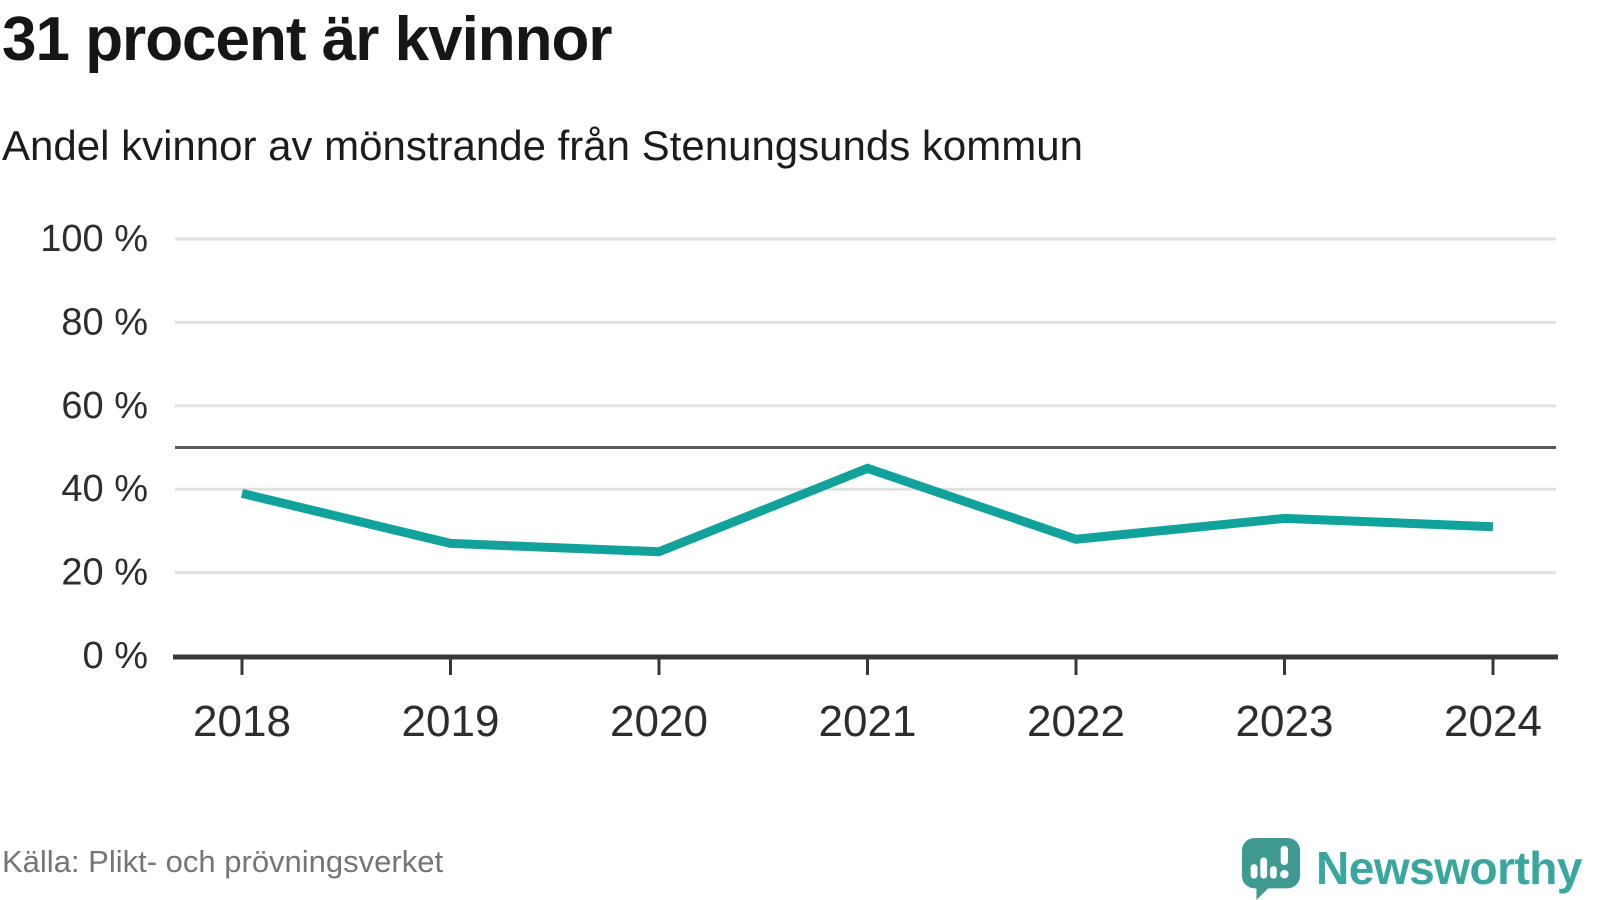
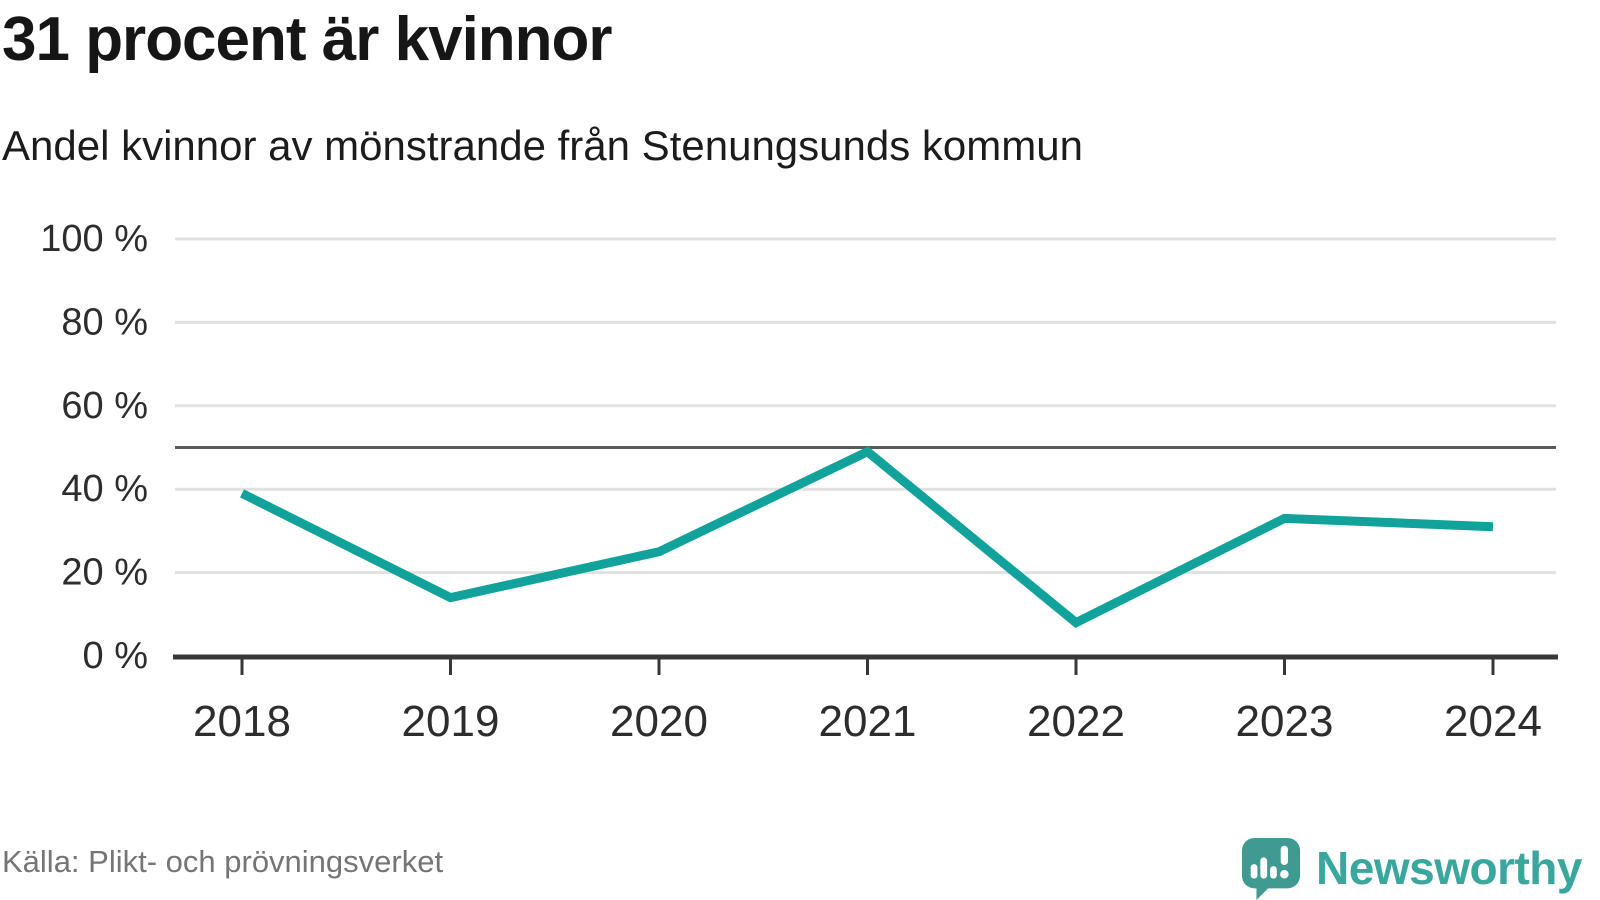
2019: 27% -> 14%
2021: 45% -> 49%
2022: 28% -> 8%
